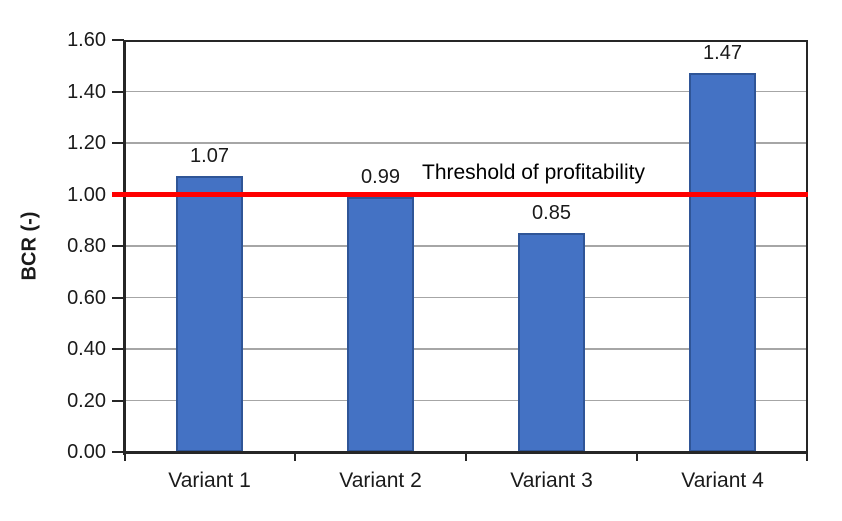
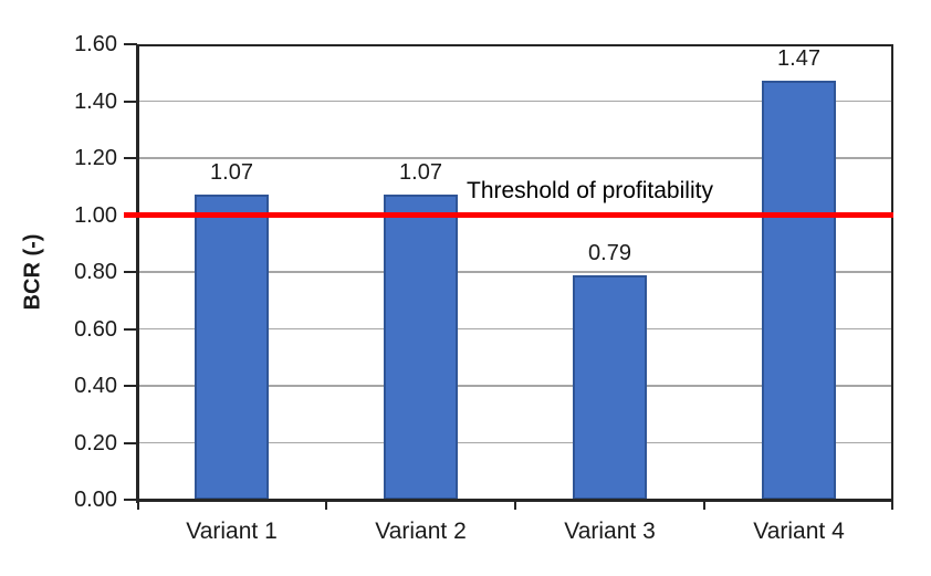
Variant 2: 0.99 -> 1.07
Variant 3: 0.85 -> 0.79
